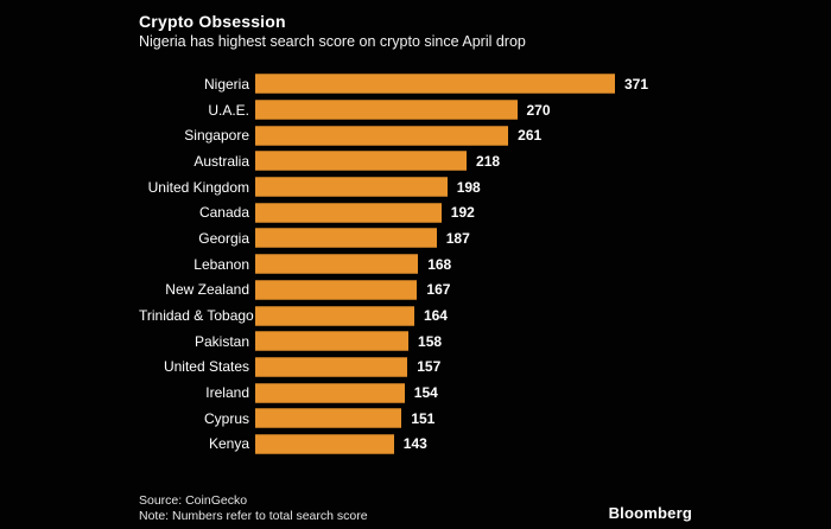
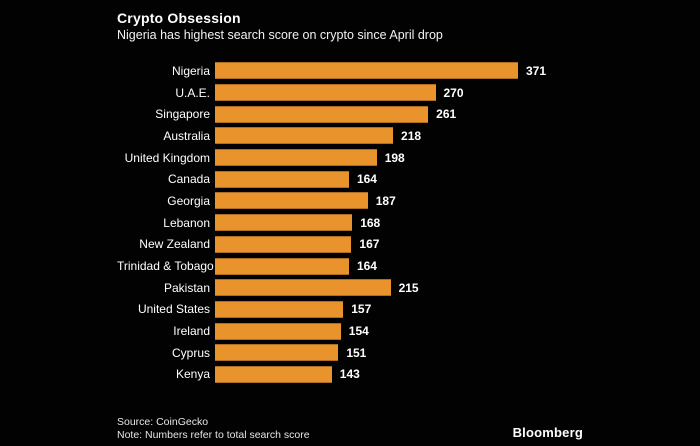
Canada: 192 -> 164
Pakistan: 158 -> 215
